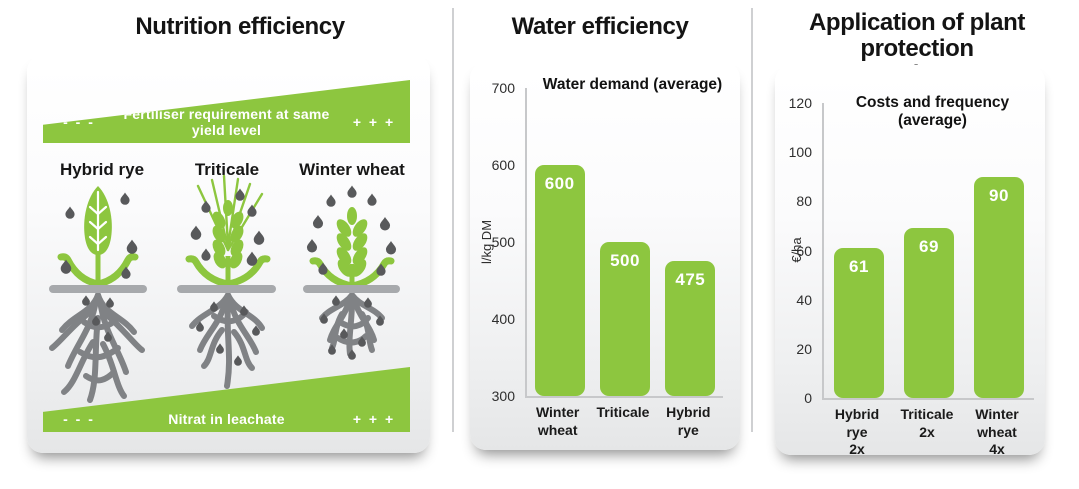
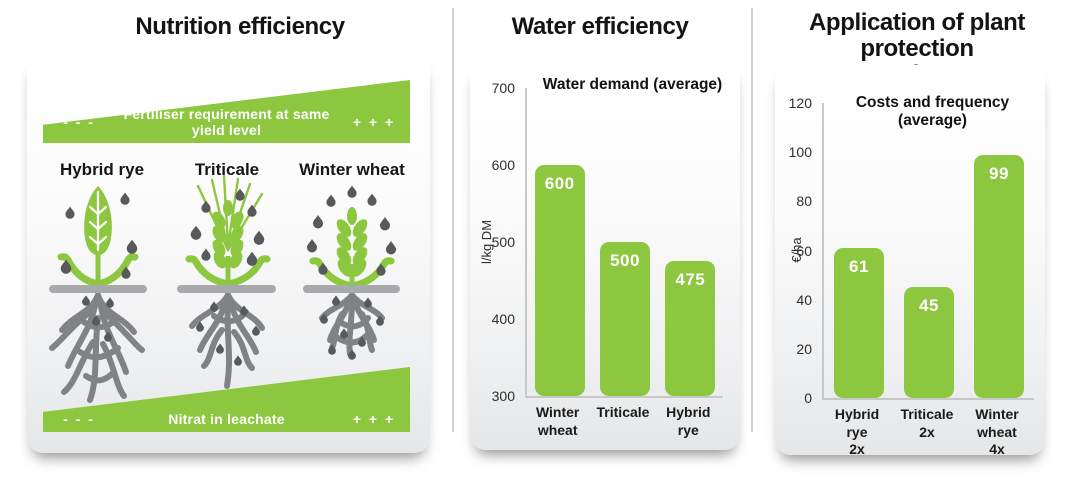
Costs and frequency (average)/Triticale 2x: 69 -> 45
Costs and frequency (average)/Winter wheat 4x: 90 -> 99
